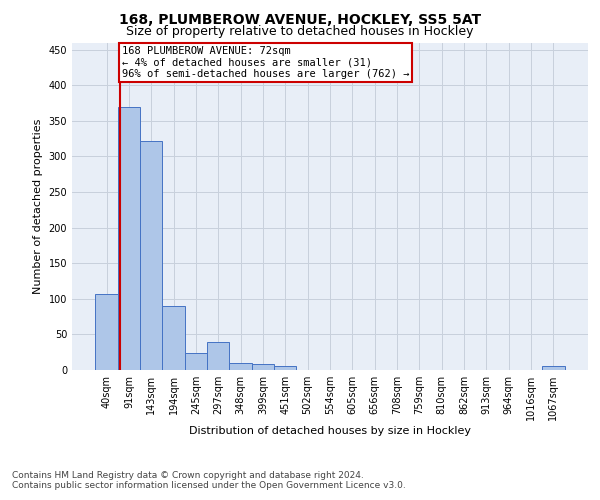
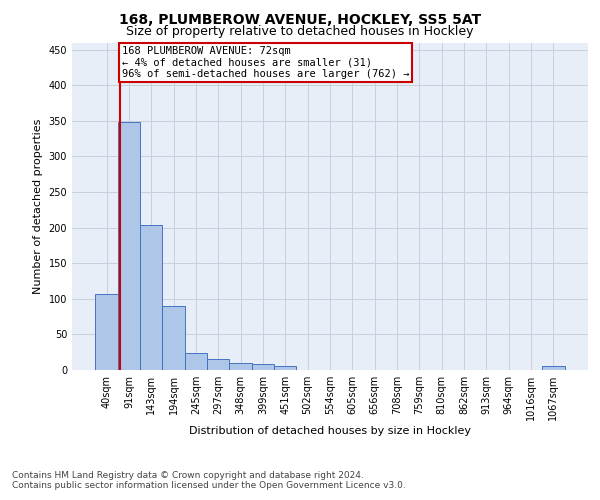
91sqm: 370 -> 349
143sqm: 322 -> 203
297sqm: 40 -> 15
